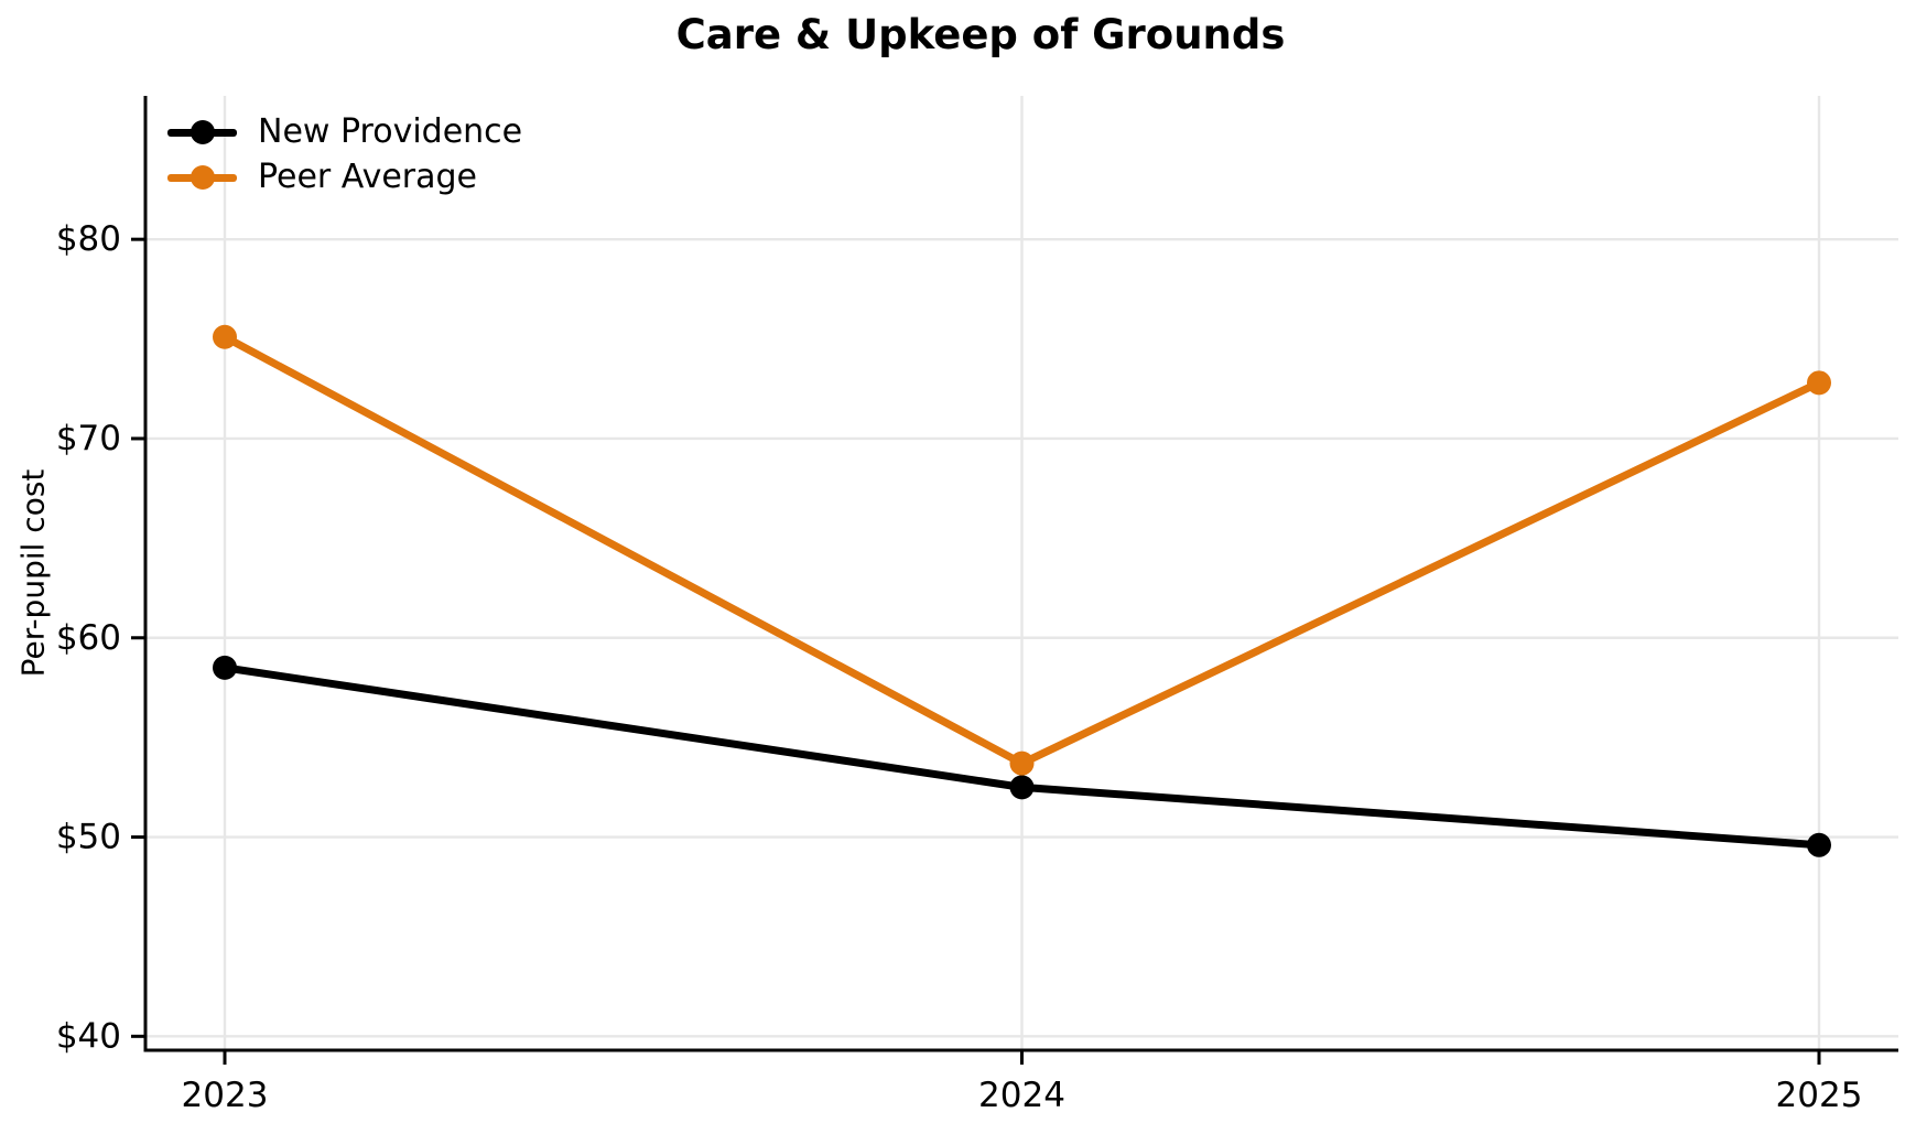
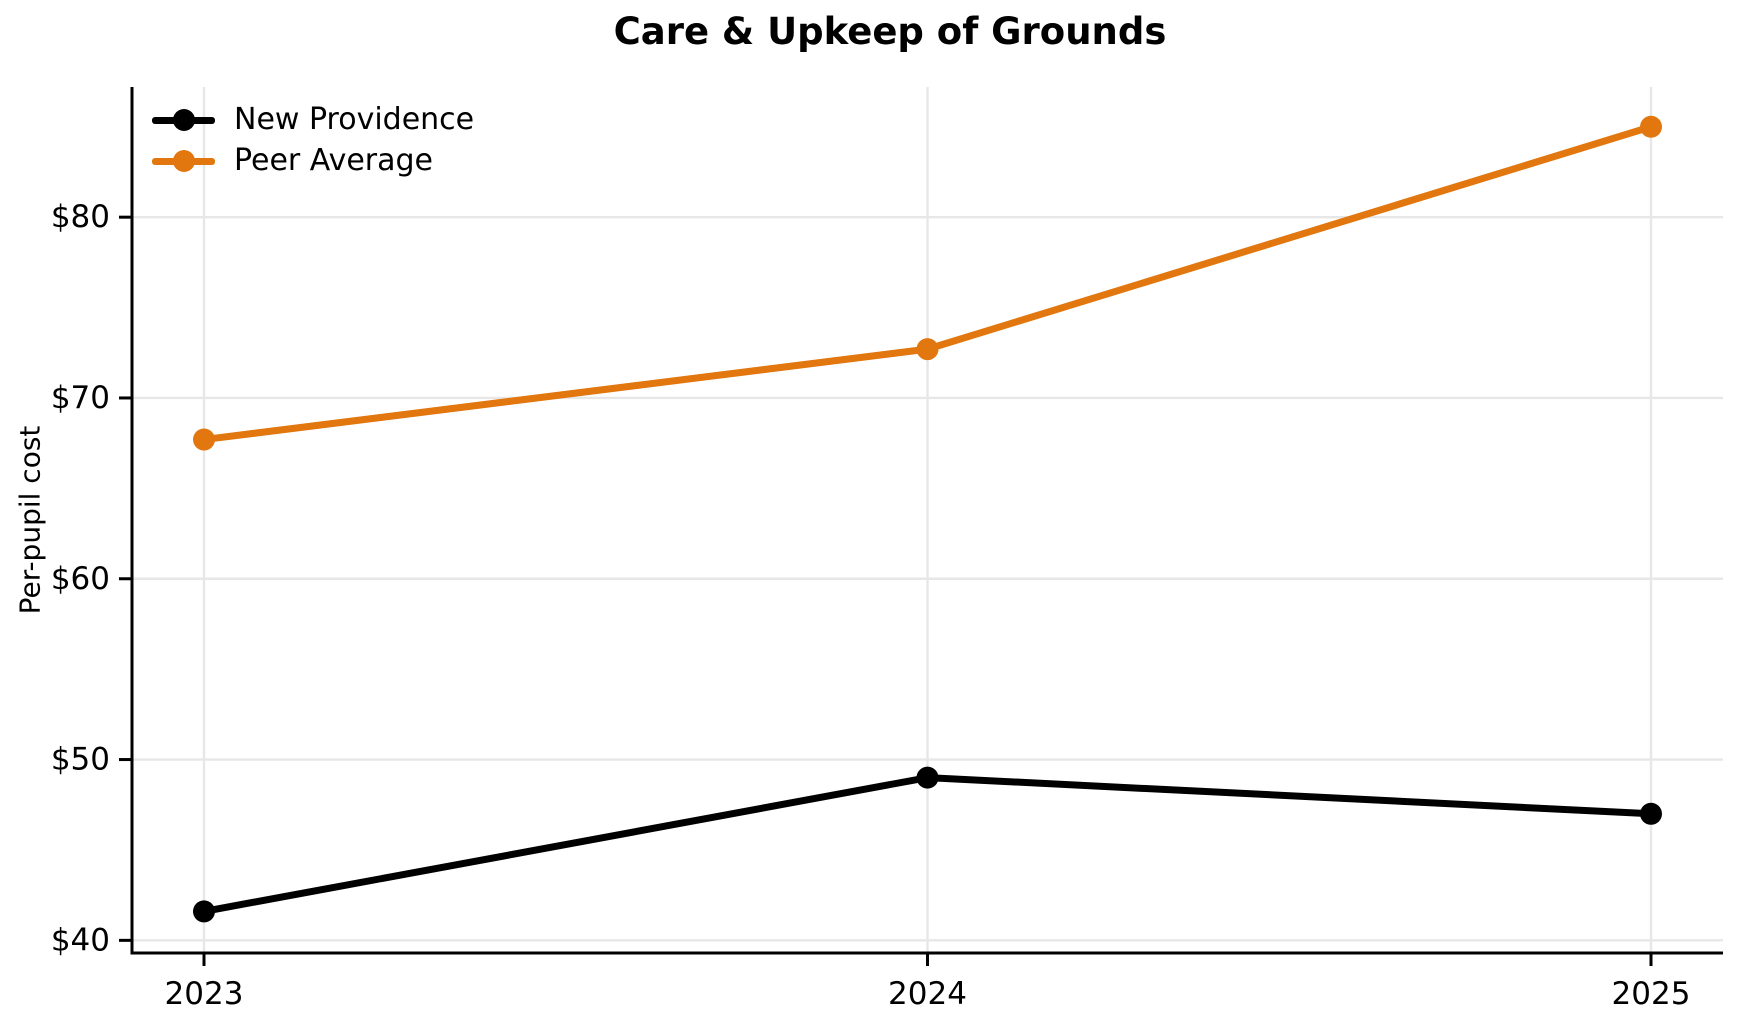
New Providence/2023: $58.5 -> $41.6
Peer Average/2023: $75.1 -> $67.7
New Providence/2024: $52.5 -> $49.0
Peer Average/2024: $53.7 -> $72.7
New Providence/2025: $49.6 -> $47.0
Peer Average/2025: $72.8 -> $85.0
